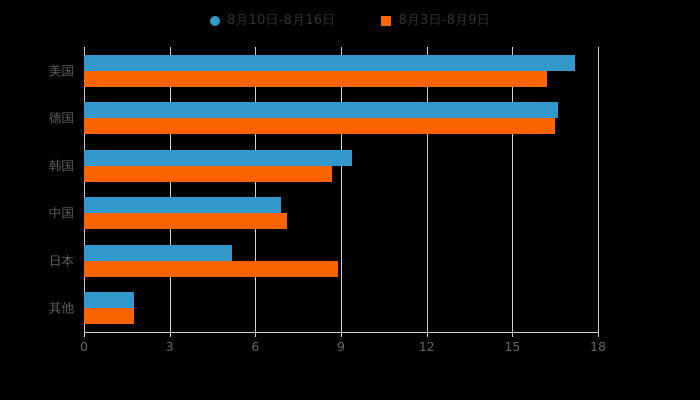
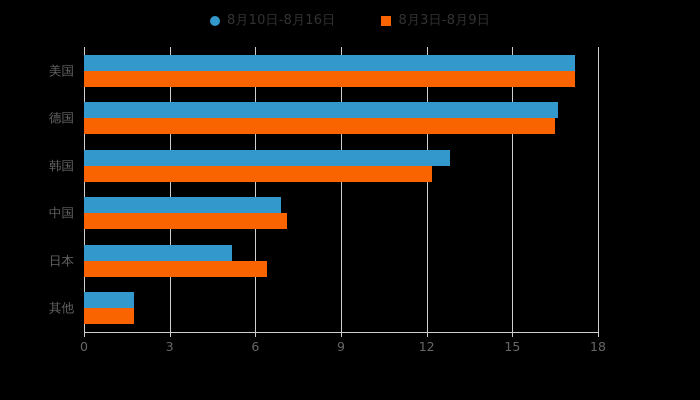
8月3日-8月9日/美国: 16.2 -> 17.2
8月10日-8月16日/韩国: 9.4 -> 12.8
8月3日-8月9日/韩国: 8.7 -> 12.2
8月3日-8月9日/日本: 8.9 -> 6.4
